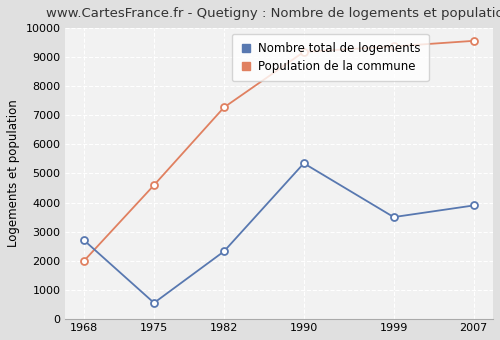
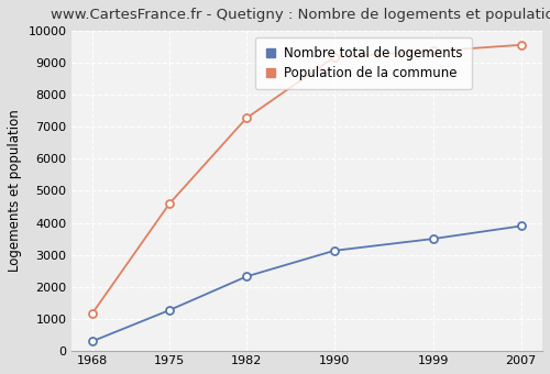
Nombre total de logements/1968: 2700 -> 300
Population de la commune/1968: 2000 -> 1180
Nombre total de logements/1975: 550 -> 1270
Nombre total de logements/1990: 5350 -> 3130
